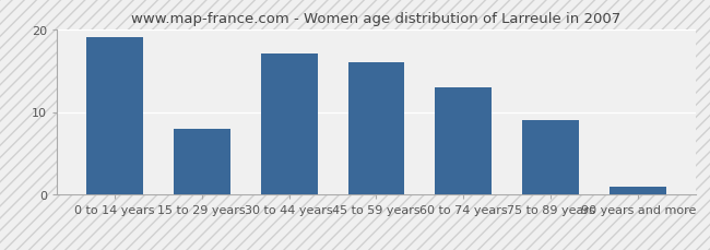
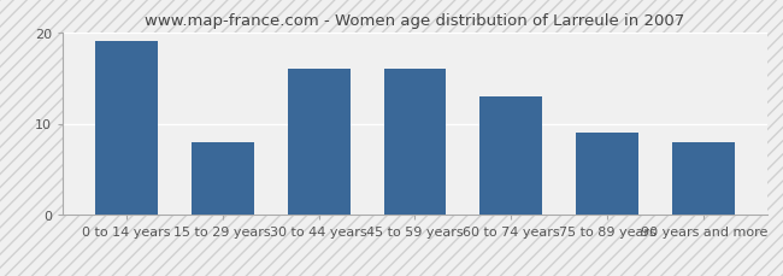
30 to 44 years: 17 -> 16
90 years and more: 1 -> 8
